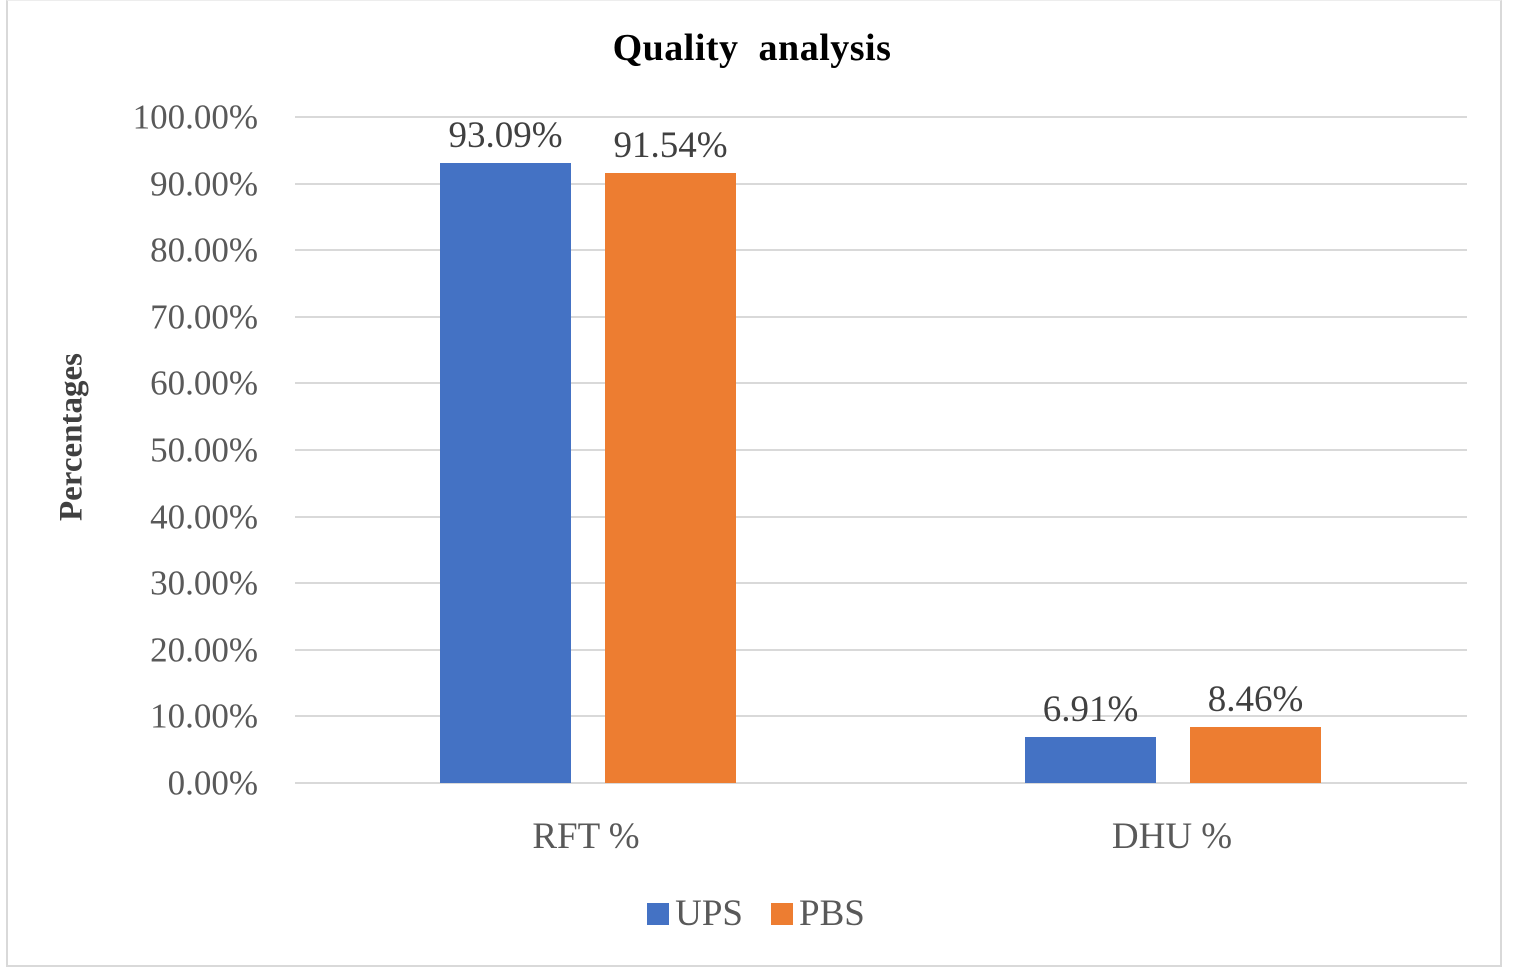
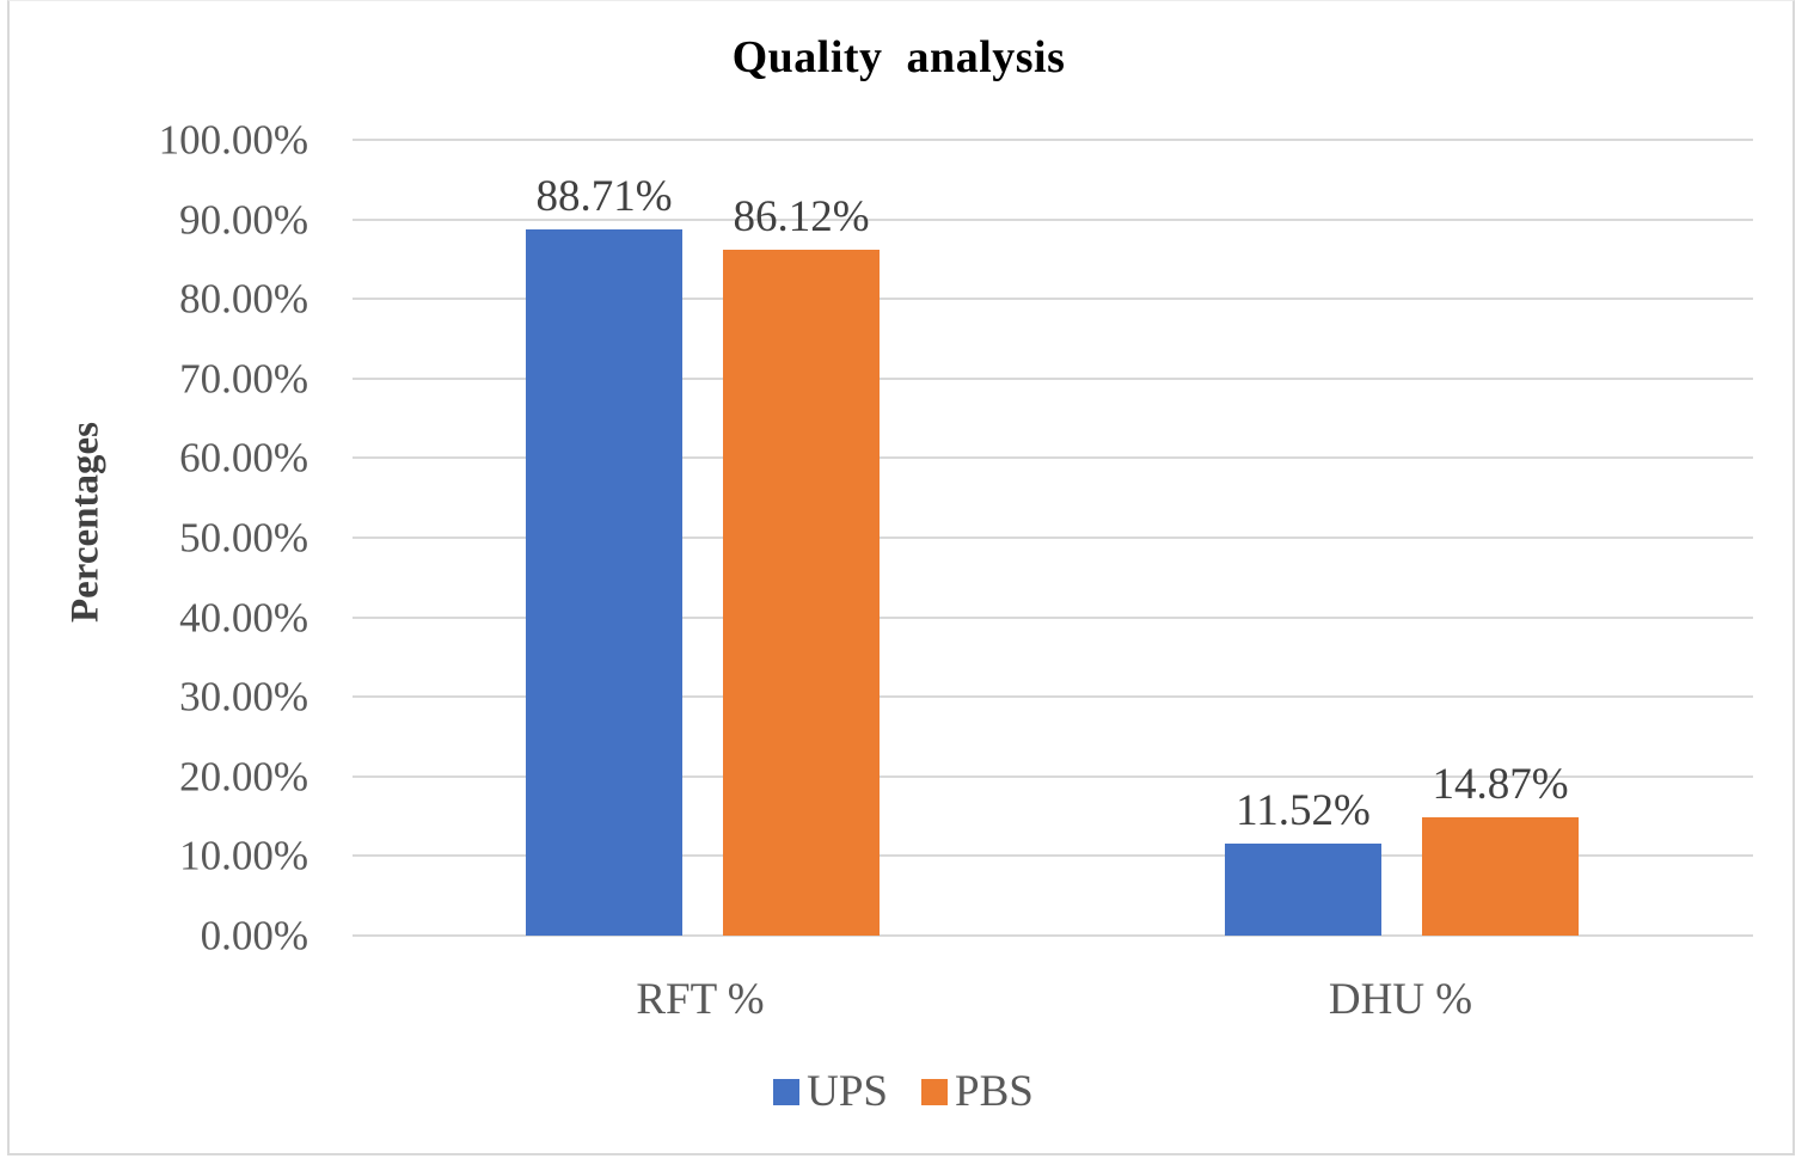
UPS/RFT %: 93.09% -> 88.71%
PBS/RFT %: 91.54% -> 86.12%
UPS/DHU %: 6.91% -> 11.52%
PBS/DHU %: 8.46% -> 14.87%
